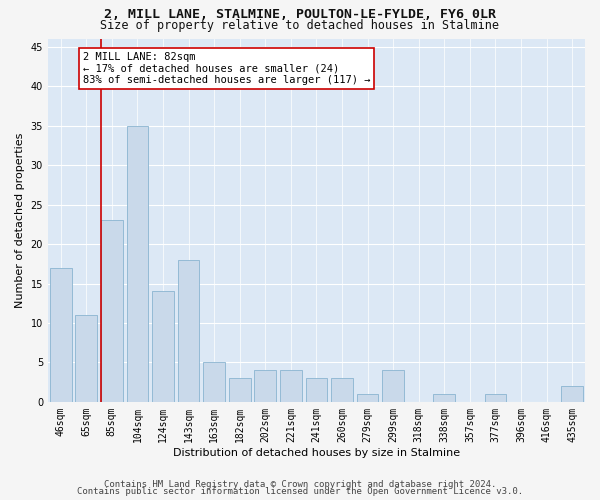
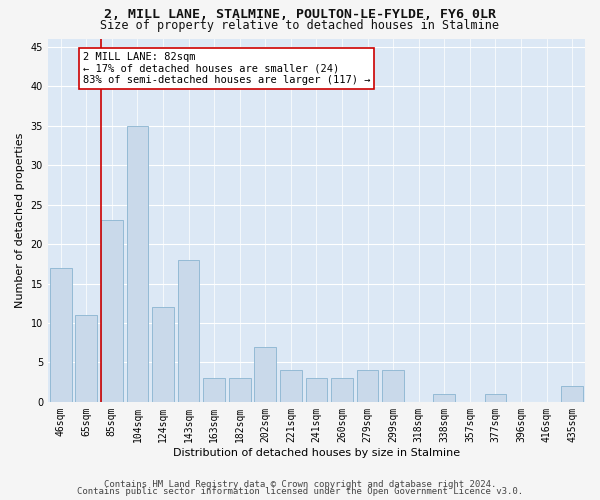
124sqm: 14 -> 12
163sqm: 5 -> 3
202sqm: 4 -> 7
279sqm: 1 -> 4
